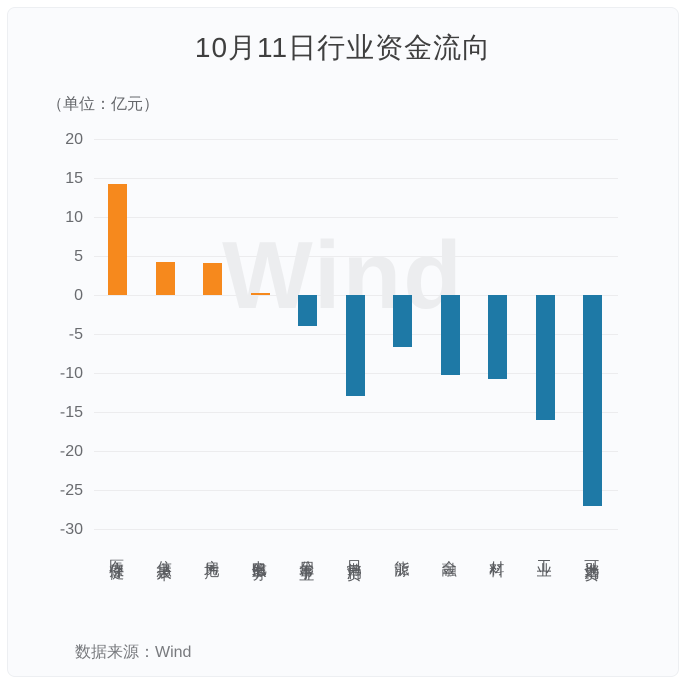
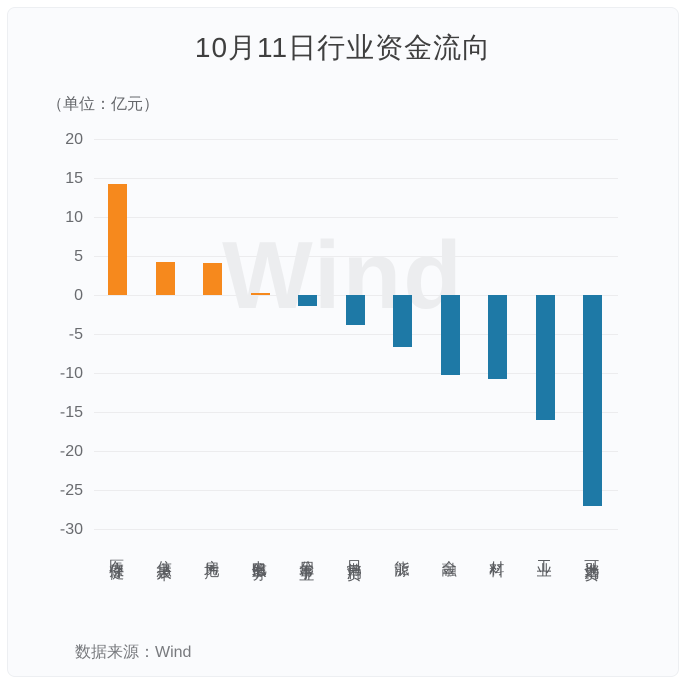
公用事业: -4 -> -1
日常消费: -13 -> -4
